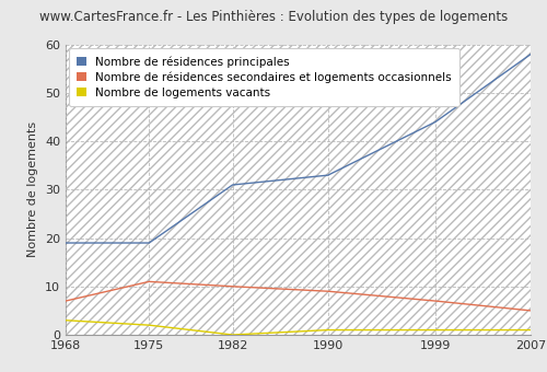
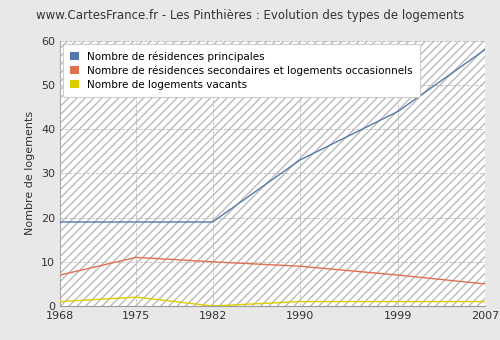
Nombre de logements vacants/1968: 3 -> 1
Nombre de résidences principales/1982: 31 -> 19
